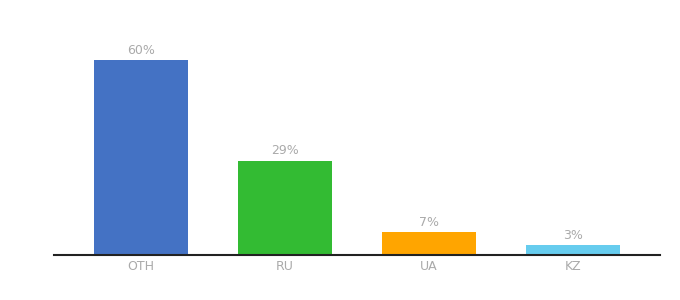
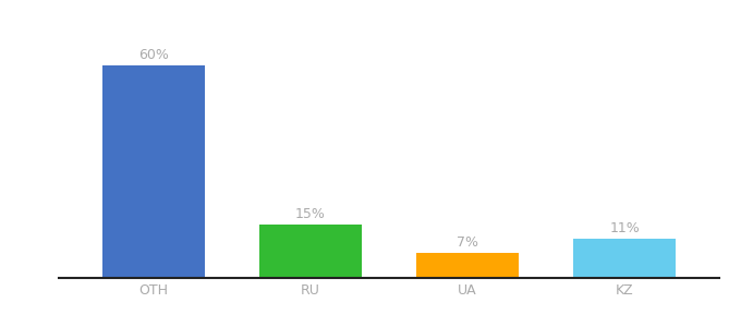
RU: 29% -> 15%
KZ: 3% -> 11%
